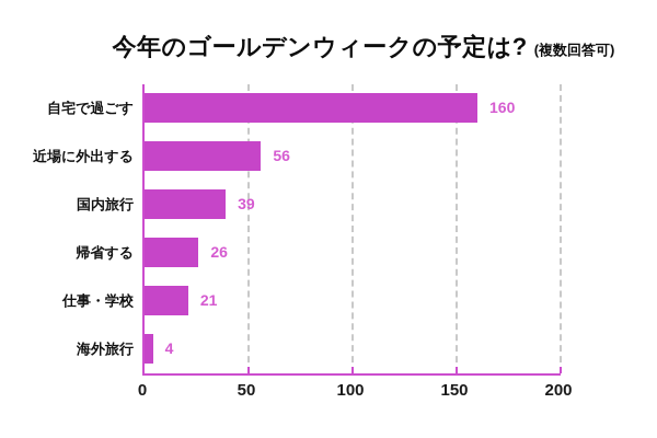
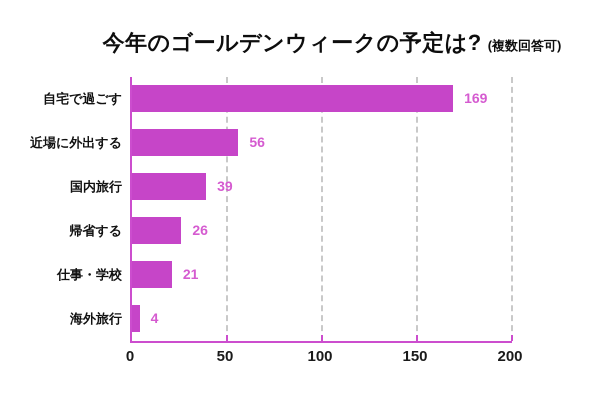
自宅で過ごす: 160 -> 169
